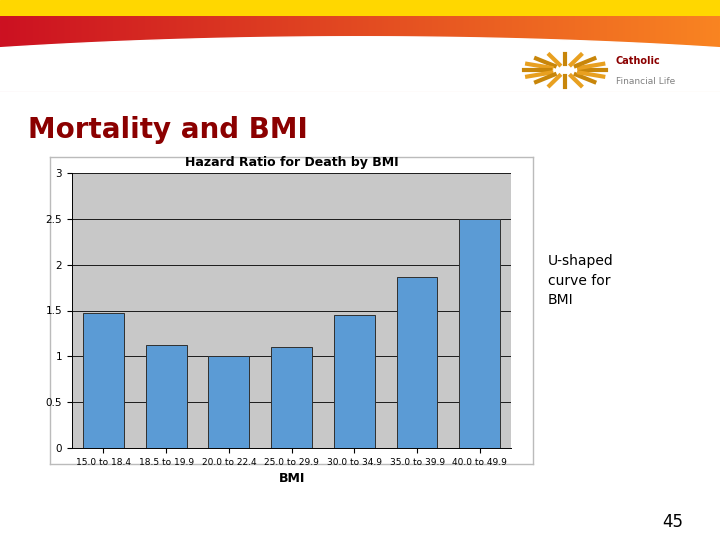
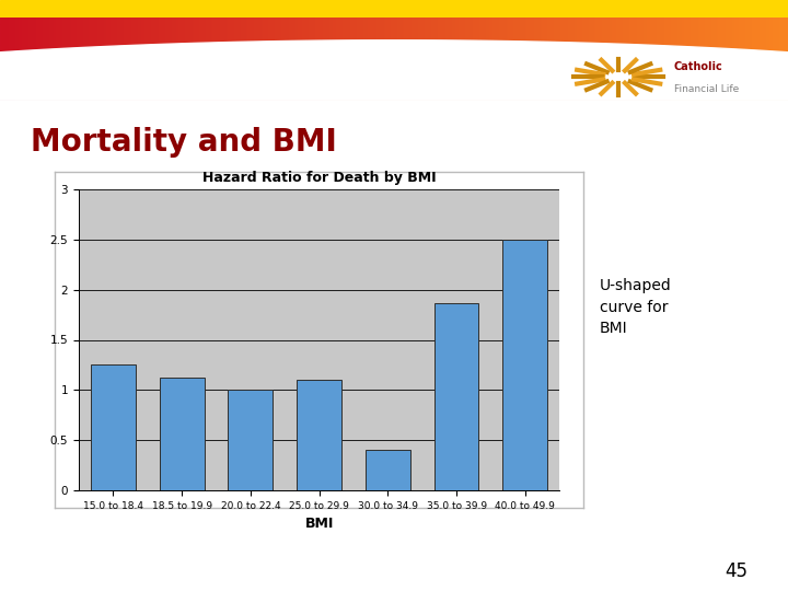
15.0 to 18.4: 1.47 -> 1.26
30.0 to 34.9: 1.45 -> 0.40
